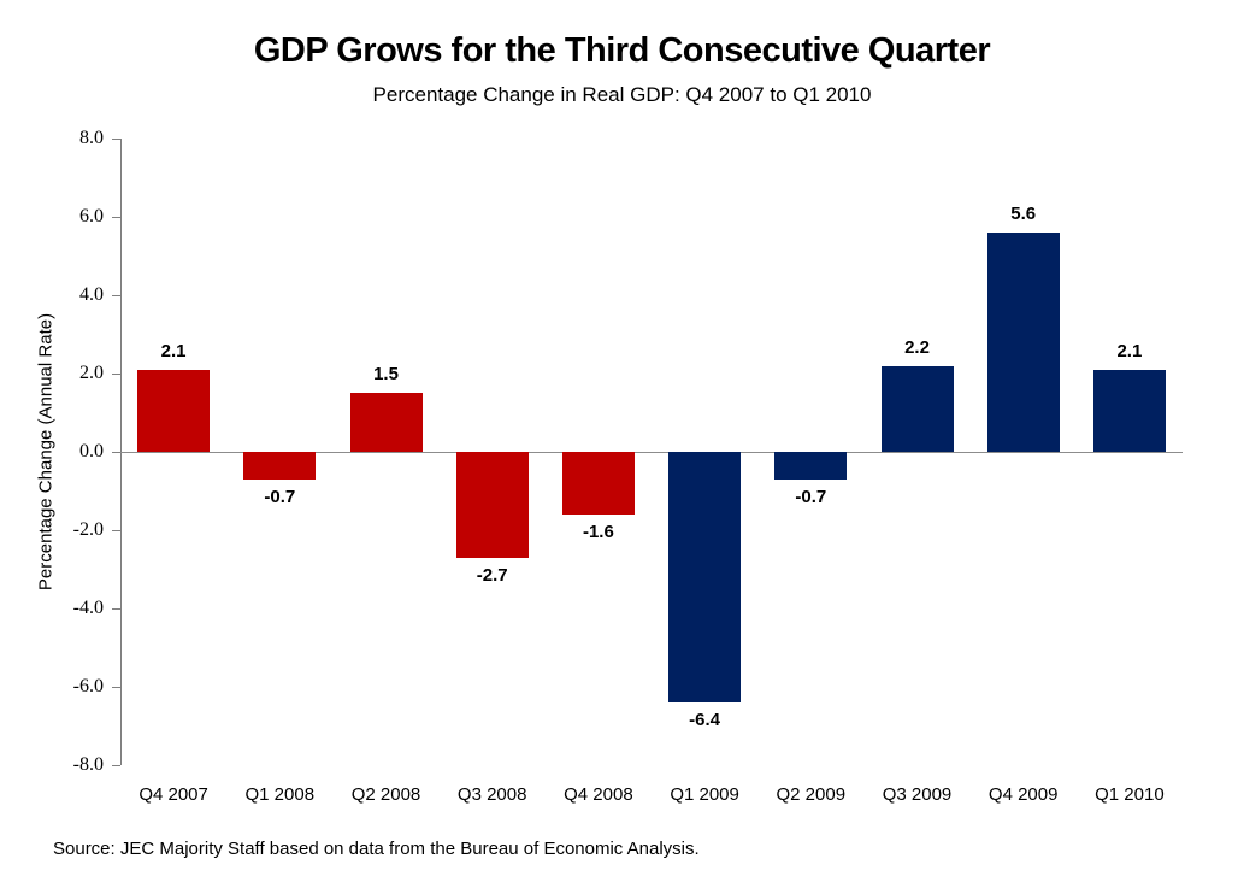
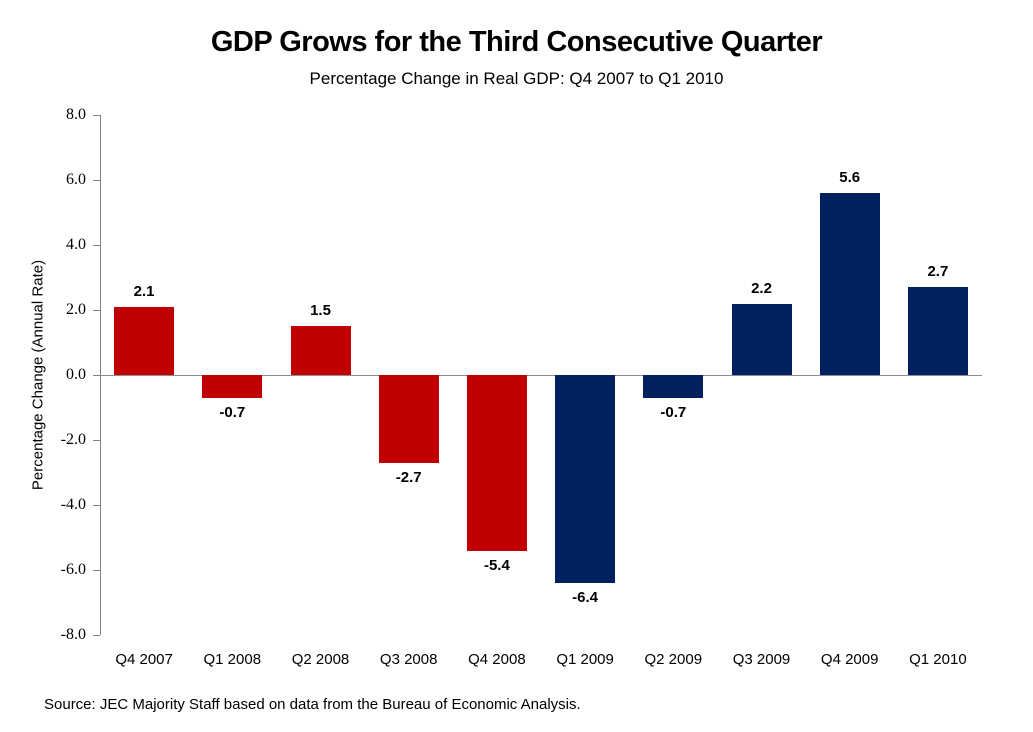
Q4 2008: -1.6 -> -5.4
Q1 2010: 2.1 -> 2.7
